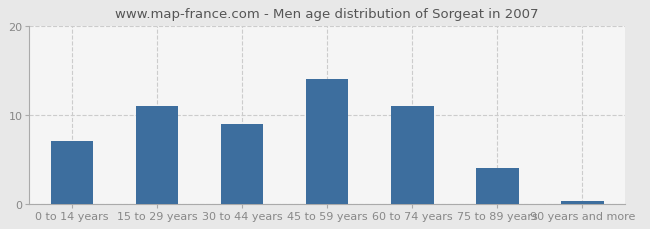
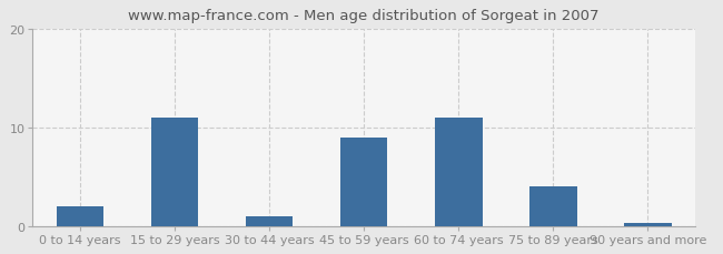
0 to 14 years: 7.0 -> 2.0
30 to 44 years: 9.0 -> 1.0
45 to 59 years: 14.0 -> 9.0
